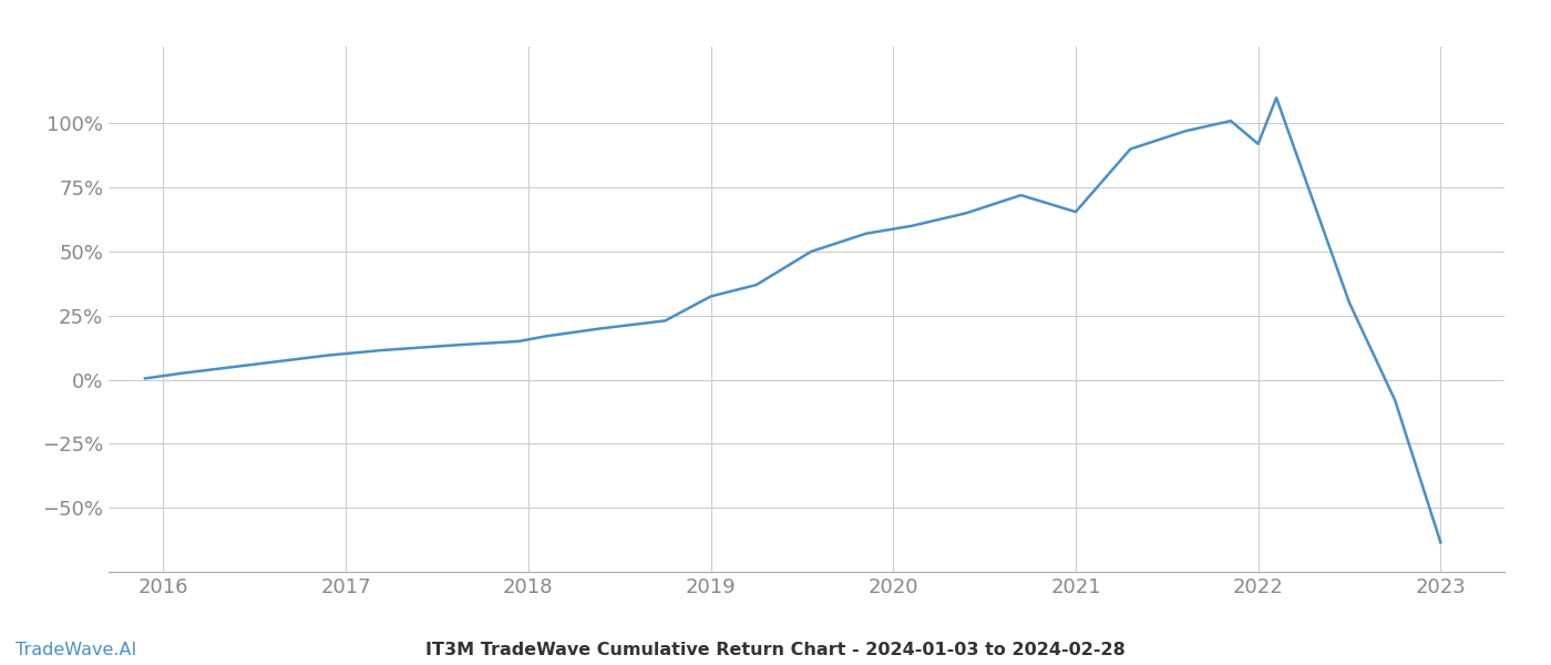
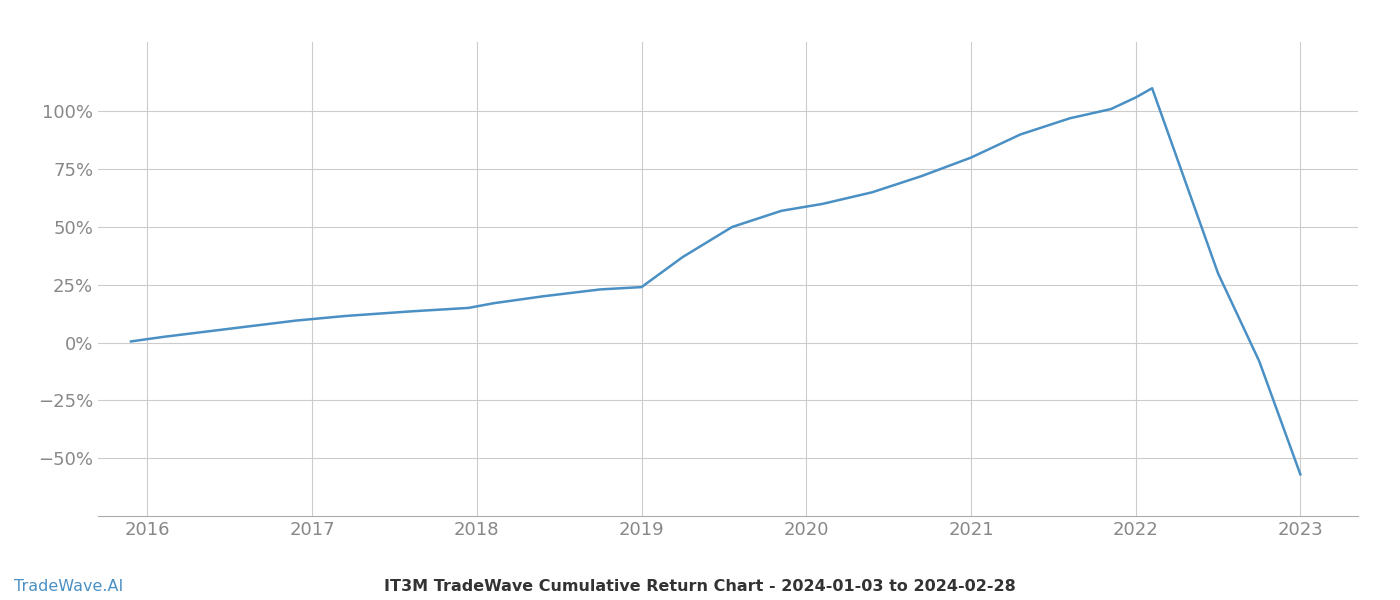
2019: 32.5% -> 24.0%
2021: 65.5% -> 80.0%
2022: 92.0% -> 106.0%
2023: -63.5% -> -57.0%
